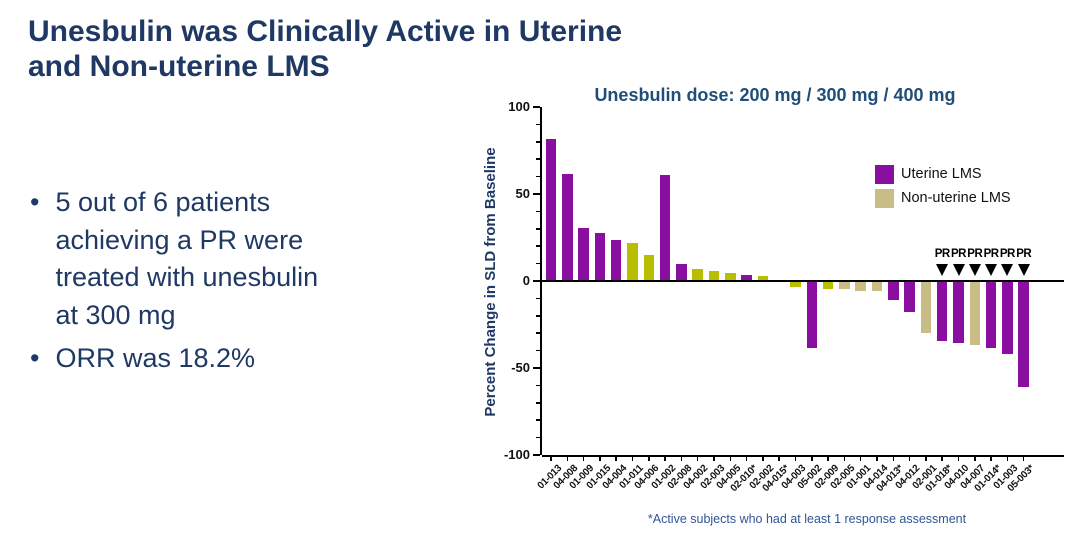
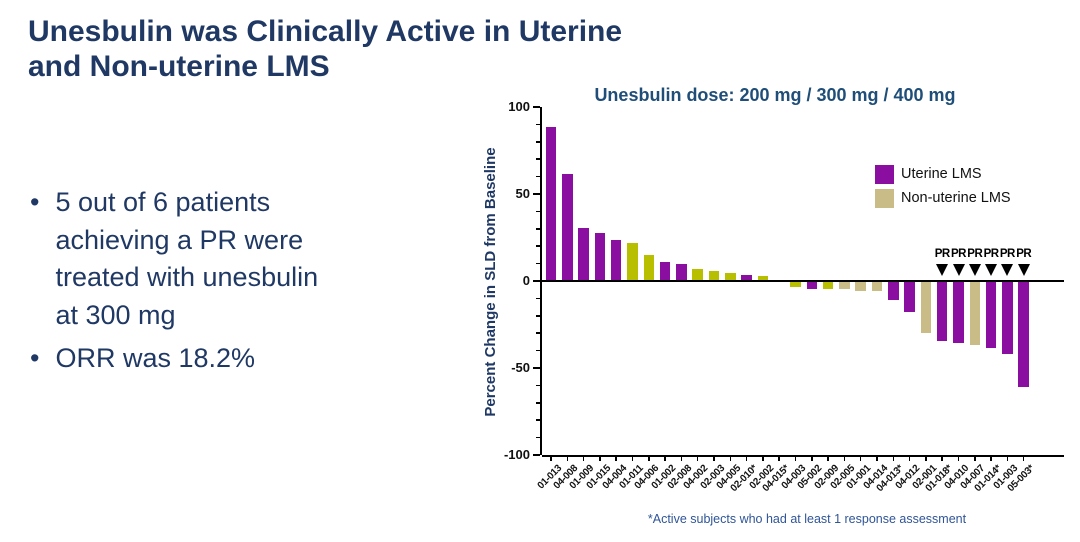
01-013: 81 -> 88
01-002: 60 -> 10
05-002: -38 -> -4
